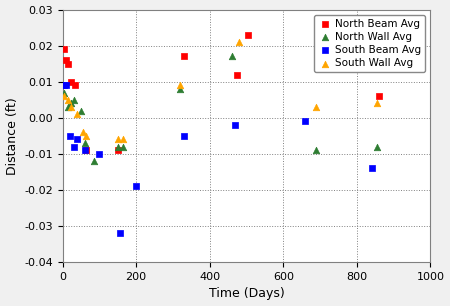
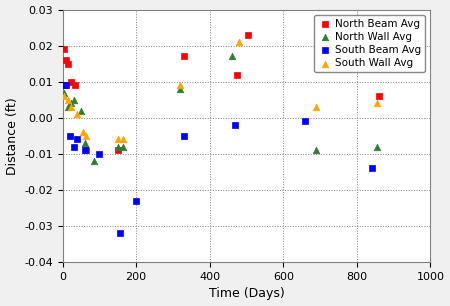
South Beam Avg/200: -0.019 -> -0.023
